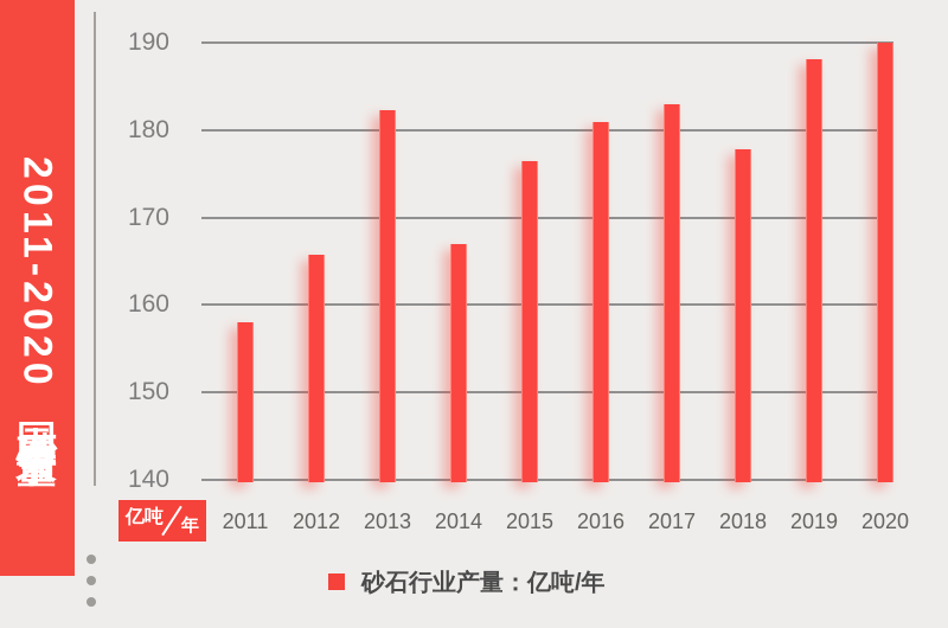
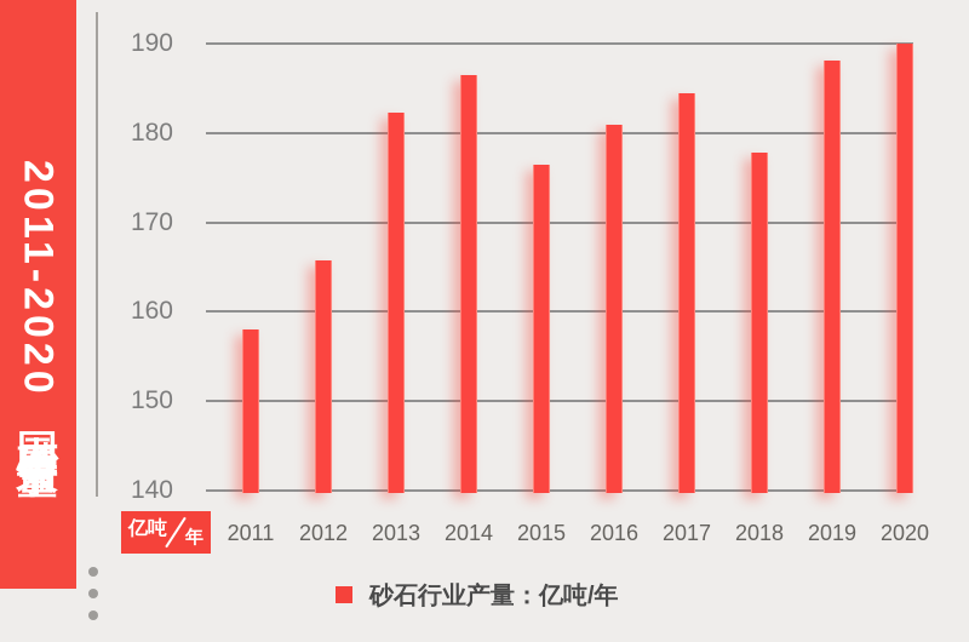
2014: 167 -> 186
2017: 183 -> 184
